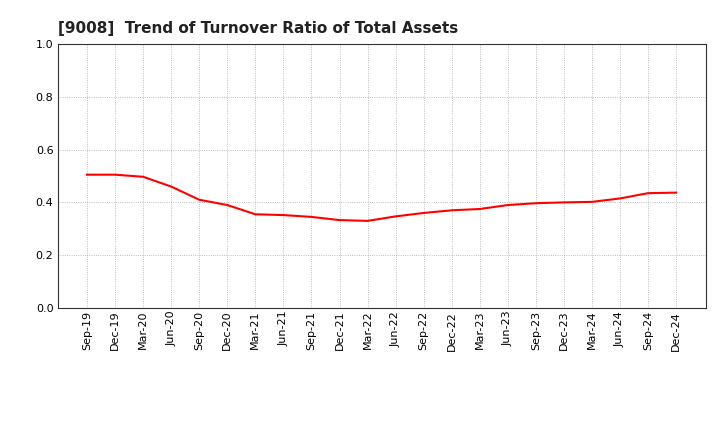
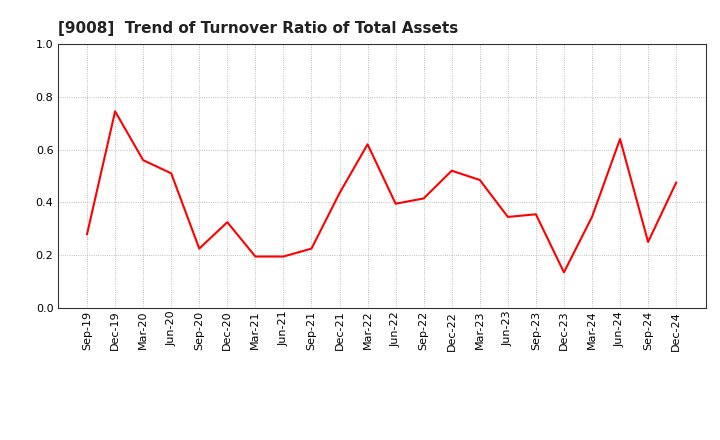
Sep-19: 0.505 -> 0.280
Dec-19: 0.505 -> 0.745
Mar-20: 0.497 -> 0.560
Jun-20: 0.460 -> 0.510
Sep-20: 0.410 -> 0.225
Dec-20: 0.390 -> 0.325
Mar-21: 0.355 -> 0.195
Jun-21: 0.352 -> 0.195
Sep-21: 0.345 -> 0.225
Dec-21: 0.333 -> 0.435
Mar-22: 0.330 -> 0.620
Jun-22: 0.347 -> 0.395
Sep-22: 0.360 -> 0.415
Dec-22: 0.370 -> 0.520
Mar-23: 0.375 -> 0.485
Jun-23: 0.390 -> 0.345
Sep-23: 0.397 -> 0.355
Dec-23: 0.400 -> 0.135
Mar-24: 0.402 -> 0.345
Jun-24: 0.415 -> 0.640
Sep-24: 0.435 -> 0.250
Dec-24: 0.437 -> 0.475
